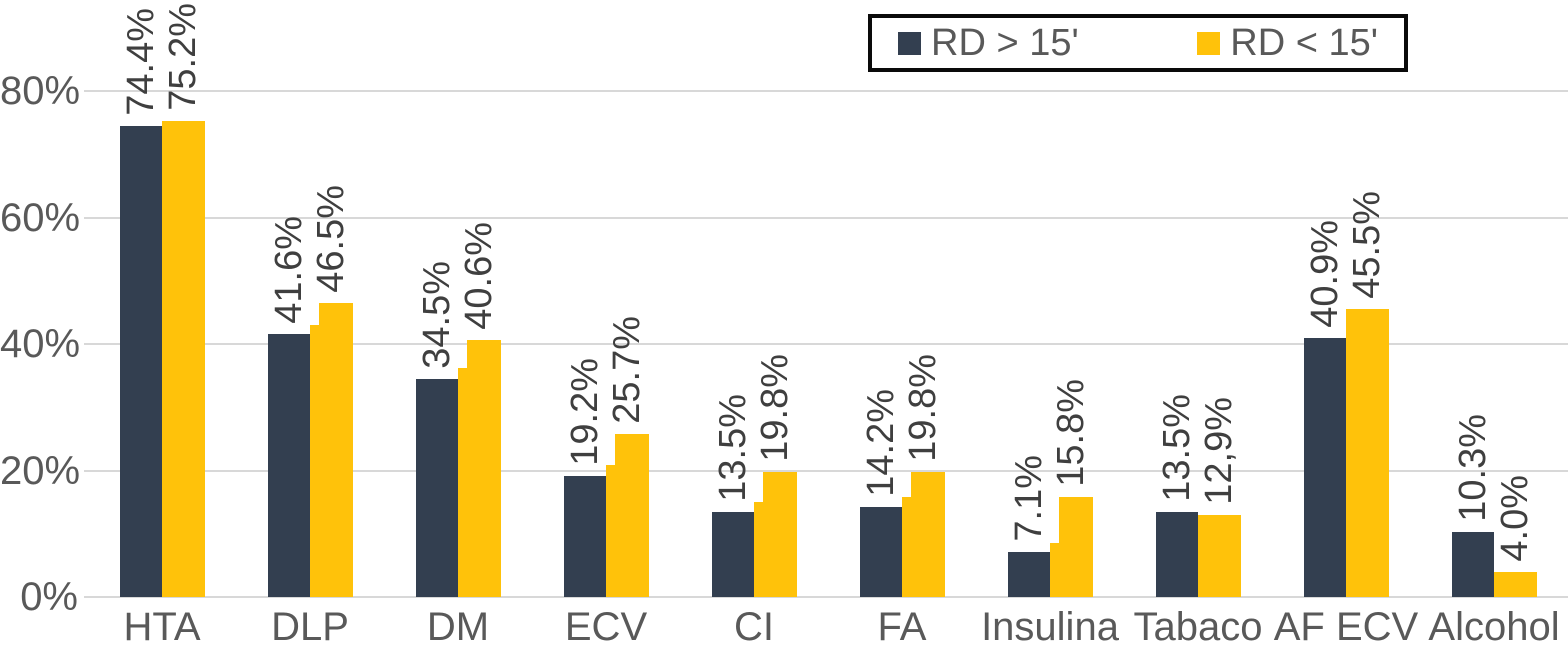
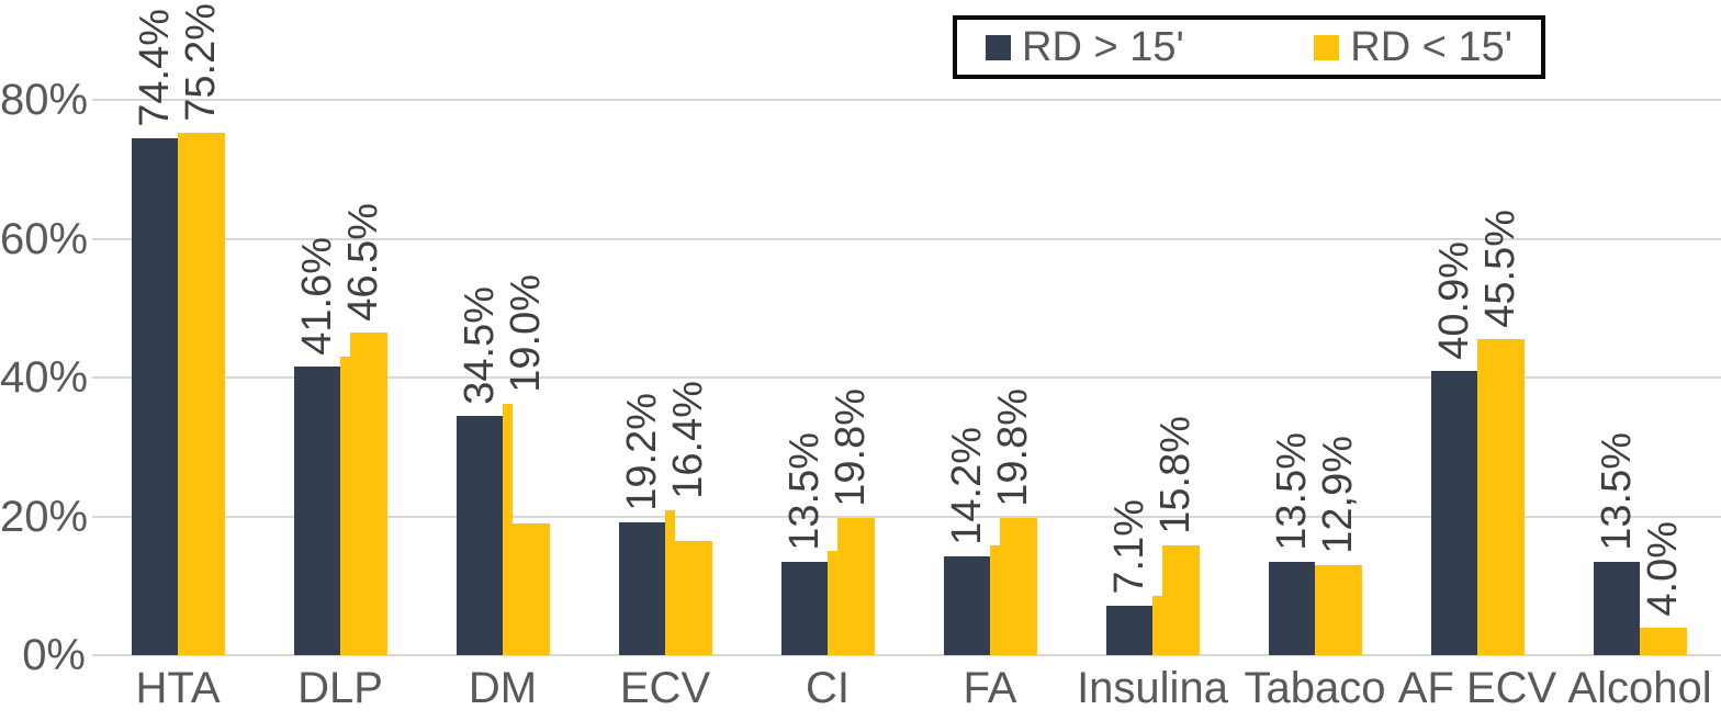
RD < 15'/DM: 40.6% -> 19.0%
RD < 15'/ECV: 25.7% -> 16.4%
RD > 15'/Alcohol: 10.3% -> 13.5%
